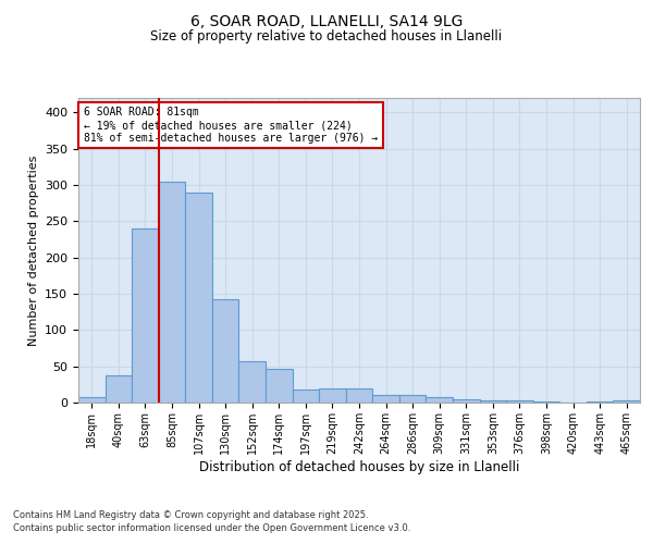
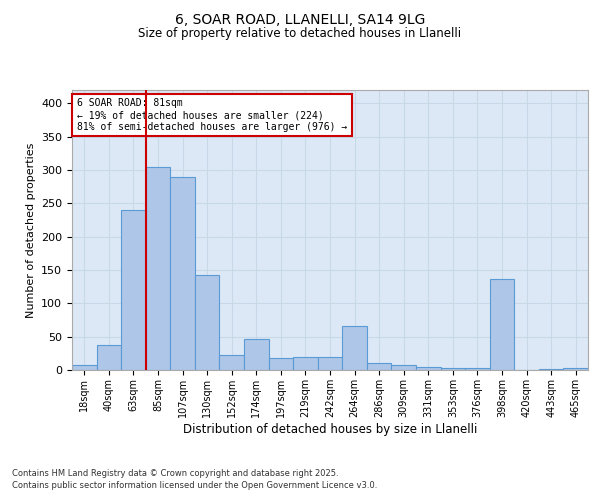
152sqm: 57 -> 22
264sqm: 10 -> 66
398sqm: 1 -> 136
